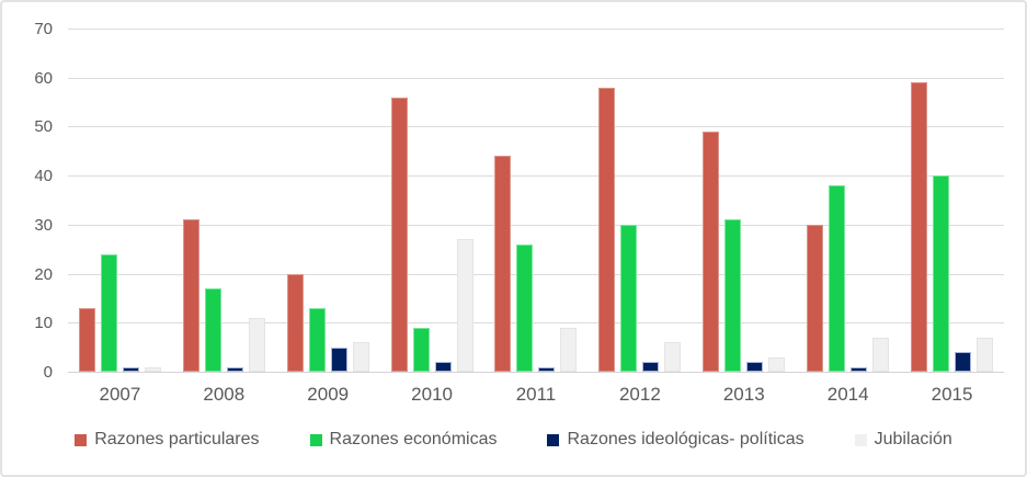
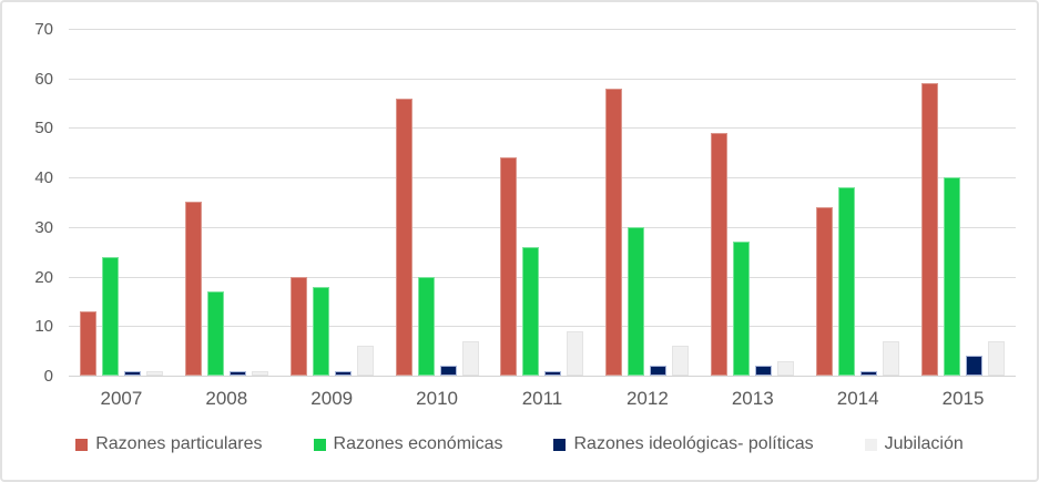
Razones particulares/2008: 31 -> 35
Jubilación/2008: 11 -> 1
Razones económicas/2009: 13 -> 18
Razones ideológicas- políticas/2009: 5 -> 1
Razones económicas/2010: 9 -> 20
Jubilación/2010: 27 -> 7
Razones económicas/2013: 31 -> 27
Razones particulares/2014: 30 -> 34
